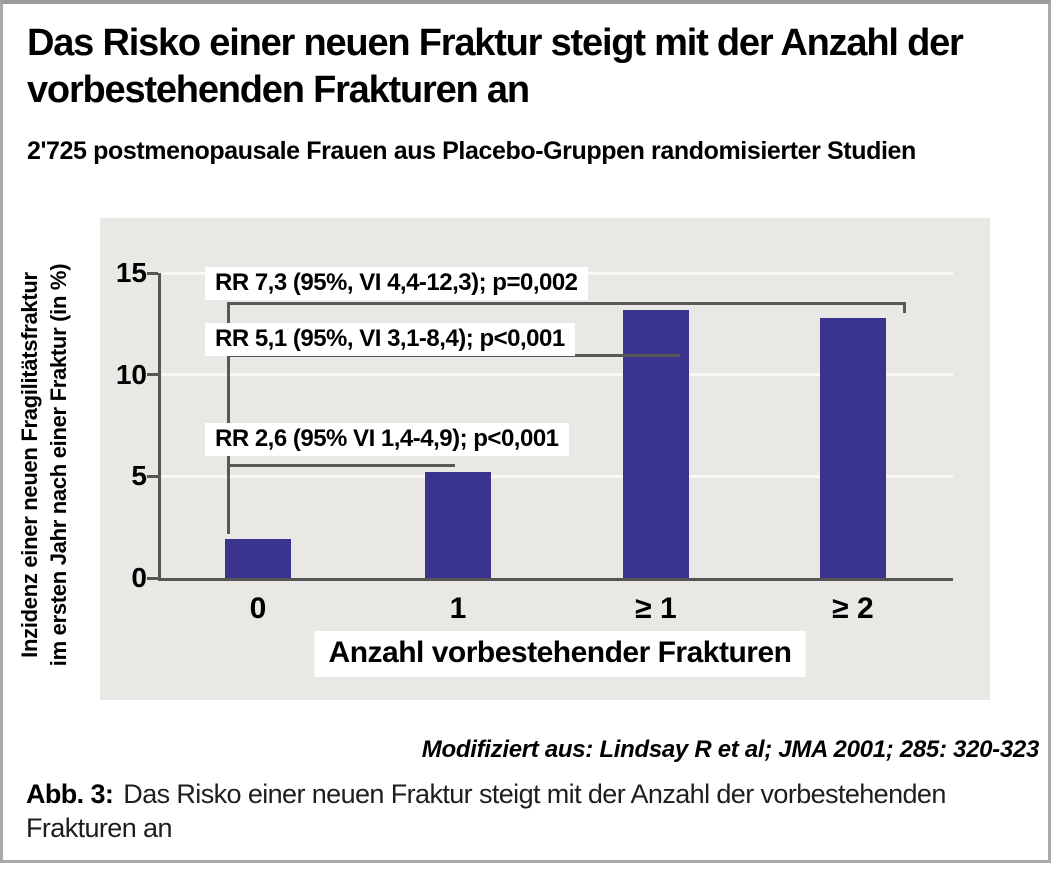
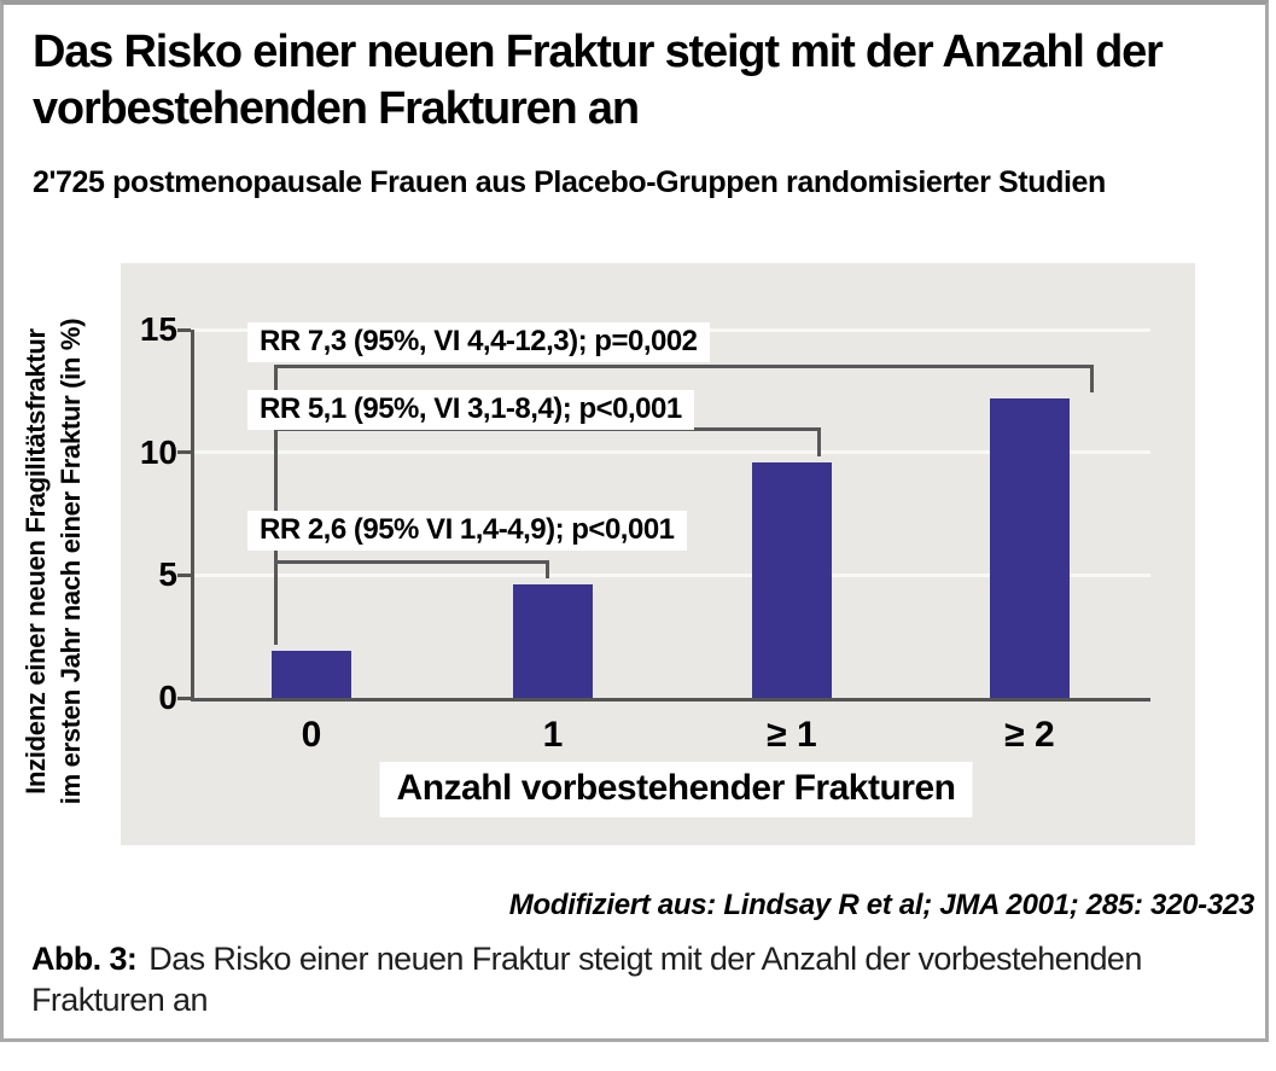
1: 5.2 -> 4.6
≥ 1: 13.2 -> 9.6
≥ 2: 12.8 -> 12.2
